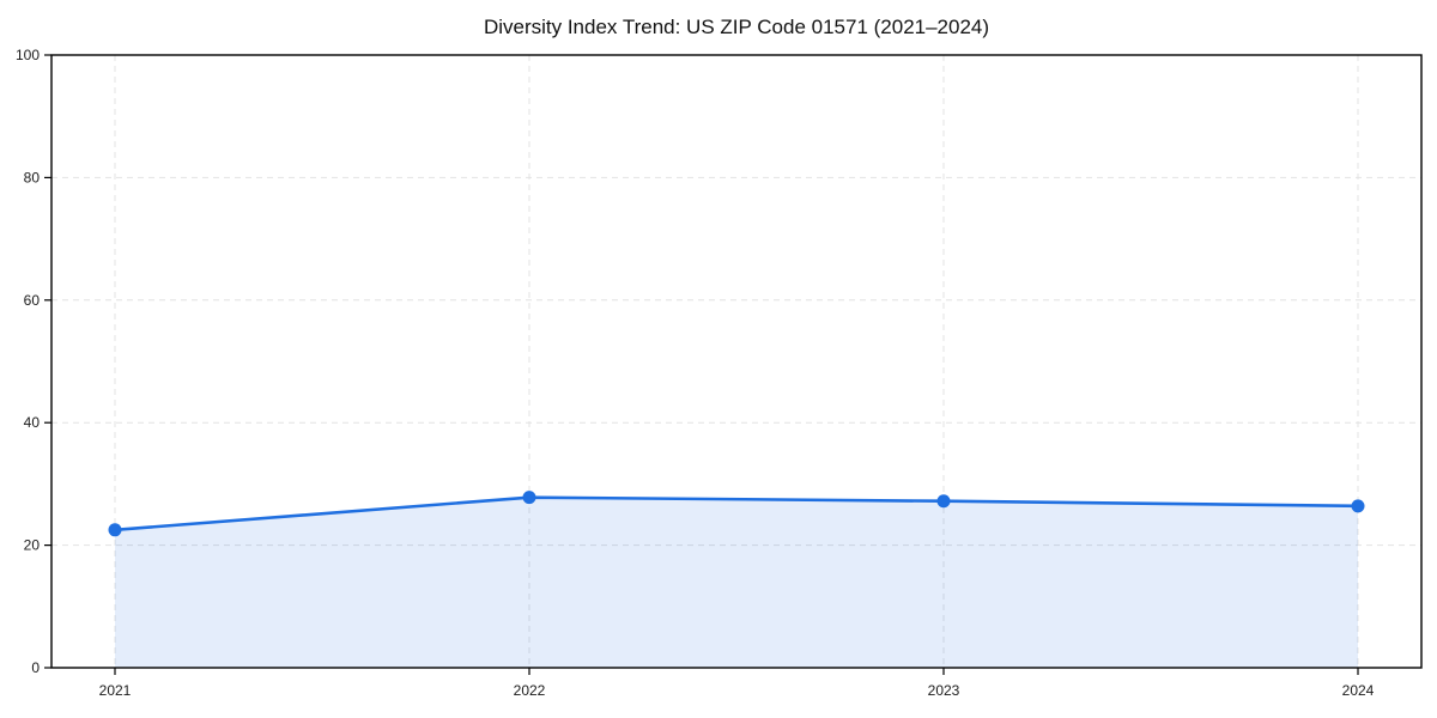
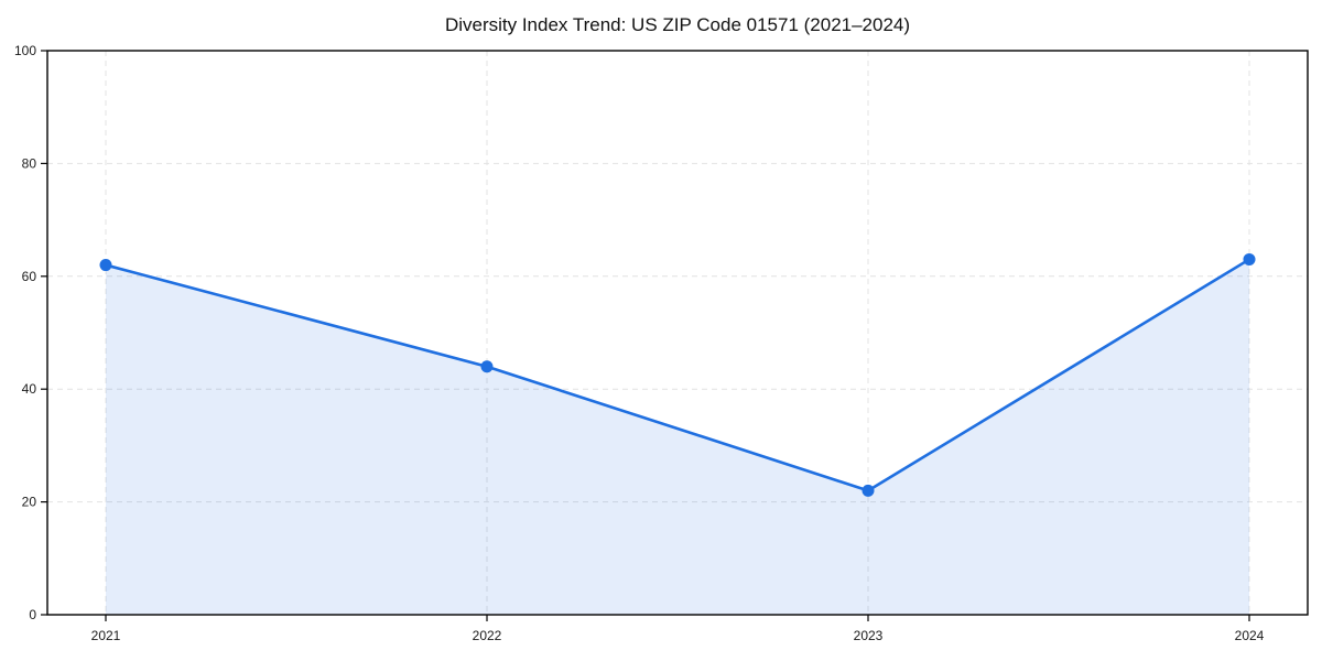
2021: 22 -> 62
2022: 28 -> 44
2023: 27 -> 22
2024: 26 -> 63
